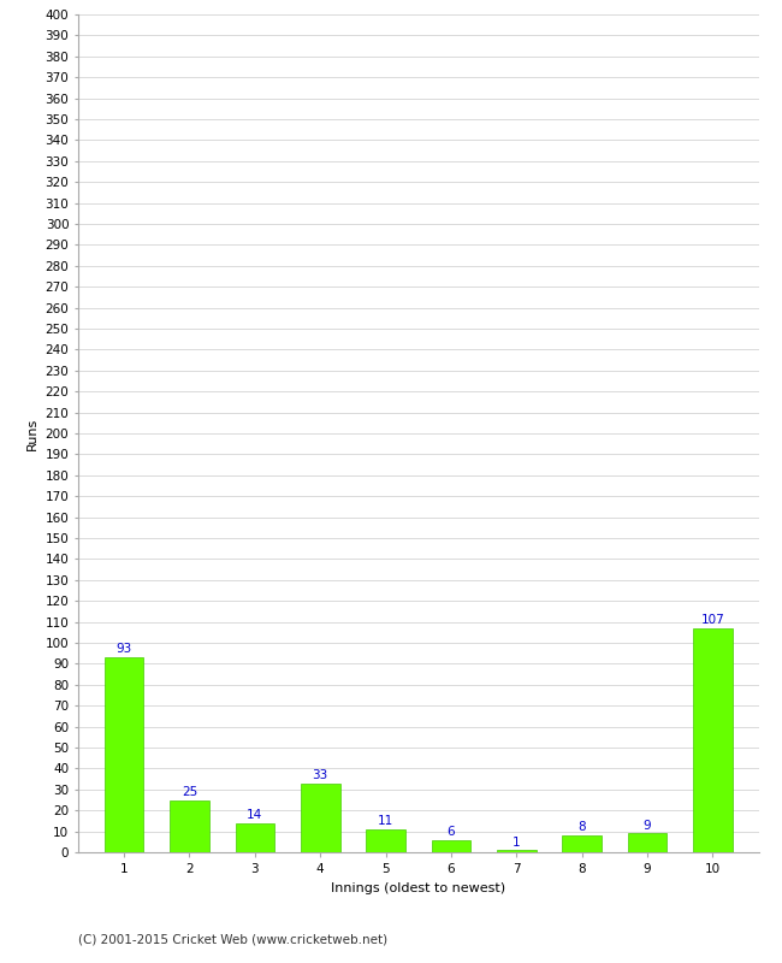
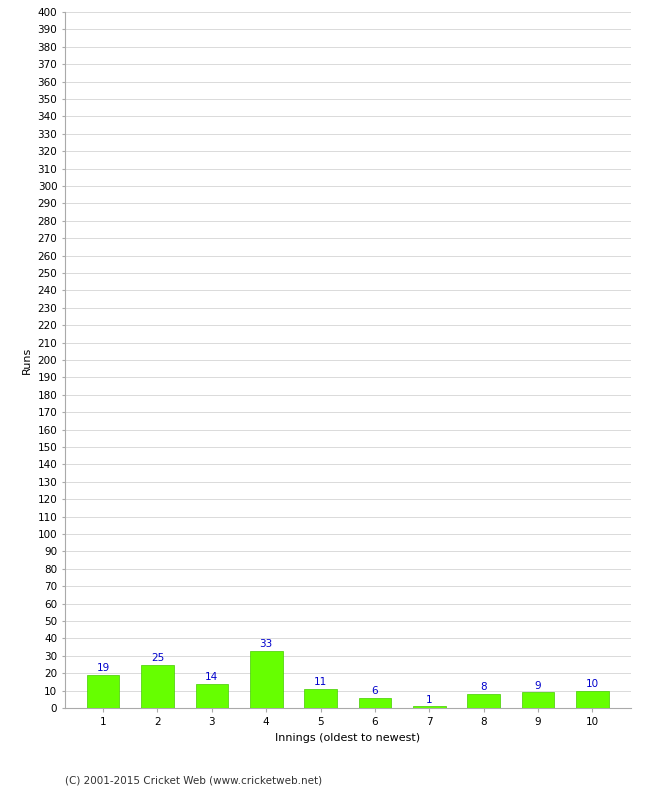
1: 93 -> 19
10: 107 -> 10
